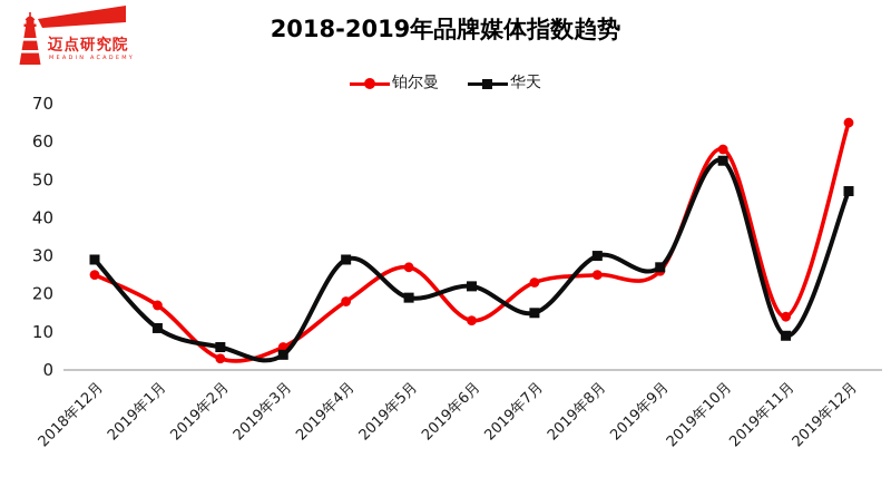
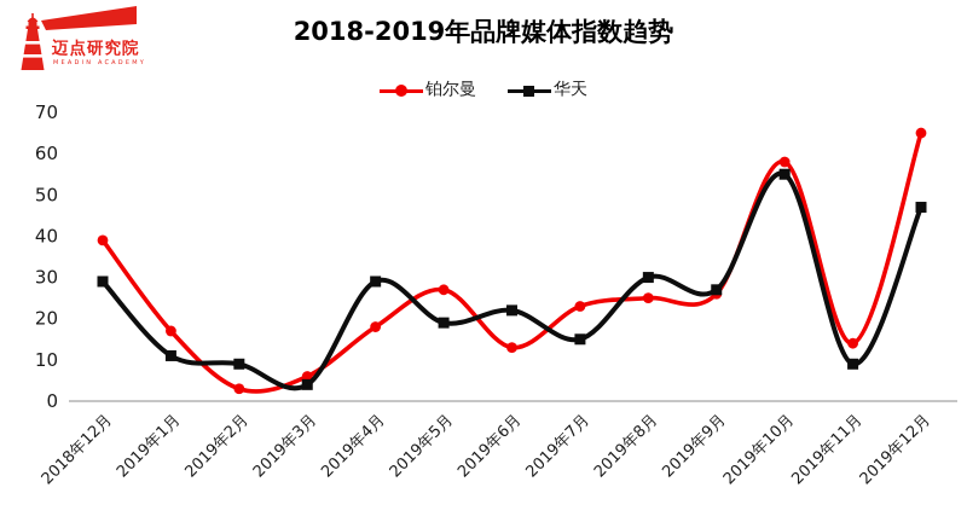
铂尔曼/2018年12月: 25 -> 39
华天/2019年2月: 6 -> 9
